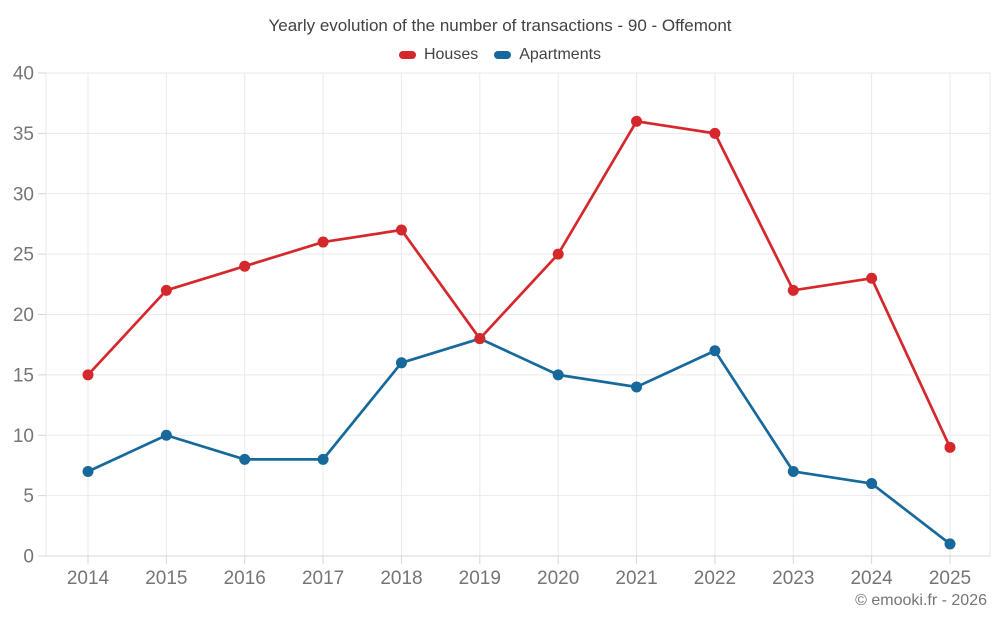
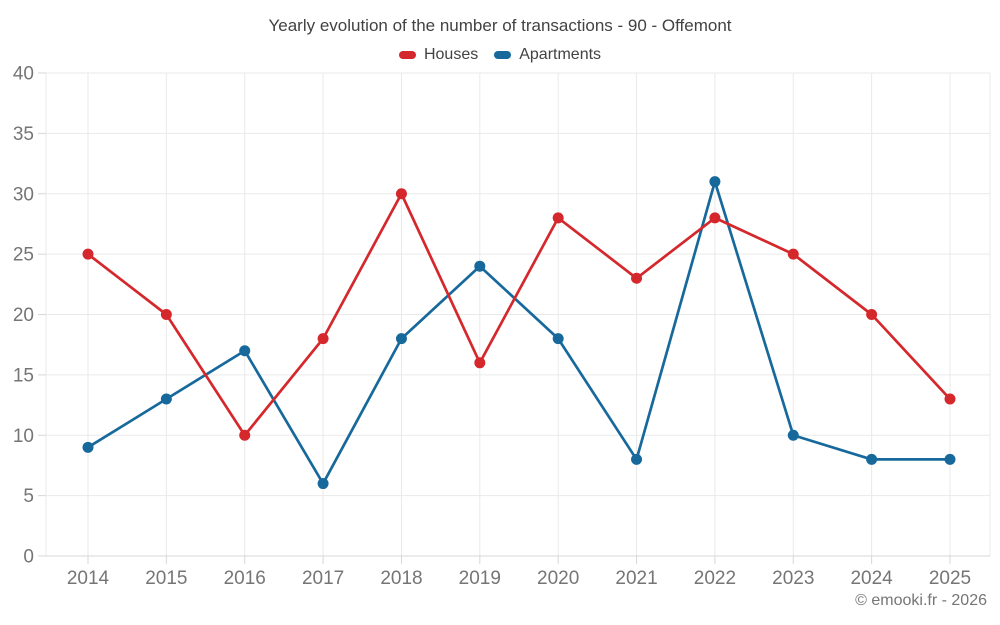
Houses/2014: 15 -> 25
Apartments/2014: 7 -> 9
Houses/2015: 22 -> 20
Apartments/2015: 10 -> 13
Houses/2016: 24 -> 10
Apartments/2016: 8 -> 17
Houses/2017: 26 -> 18
Apartments/2017: 8 -> 6
Houses/2018: 27 -> 30
Apartments/2018: 16 -> 18
Houses/2019: 18 -> 16
Apartments/2019: 18 -> 24
Houses/2020: 25 -> 28
Apartments/2020: 15 -> 18
Houses/2021: 36 -> 23
Apartments/2021: 14 -> 8
Houses/2022: 35 -> 28
Apartments/2022: 17 -> 31
Houses/2023: 22 -> 25
Apartments/2023: 7 -> 10
Houses/2024: 23 -> 20
Apartments/2024: 6 -> 8
Houses/2025: 9 -> 13
Apartments/2025: 1 -> 8
